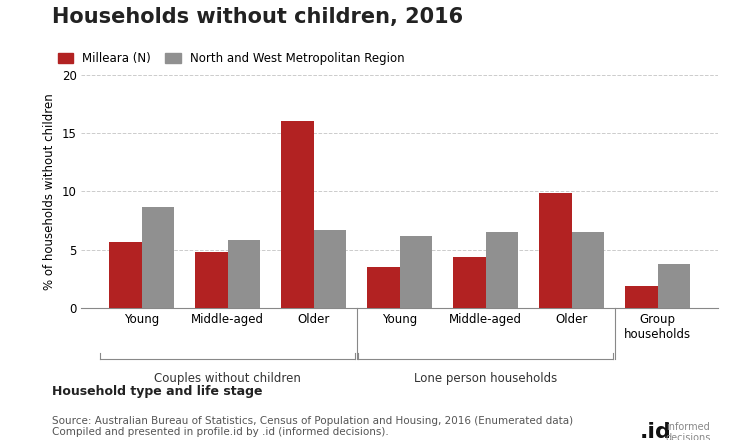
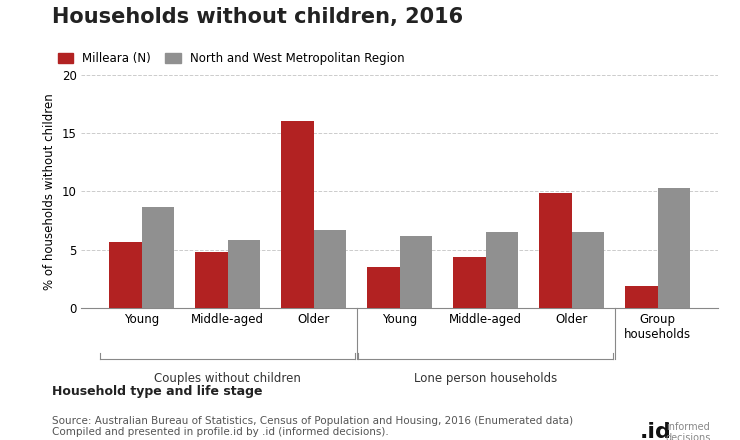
North and West Metropolitan Region/Group households: 3.8 -> 10.3
